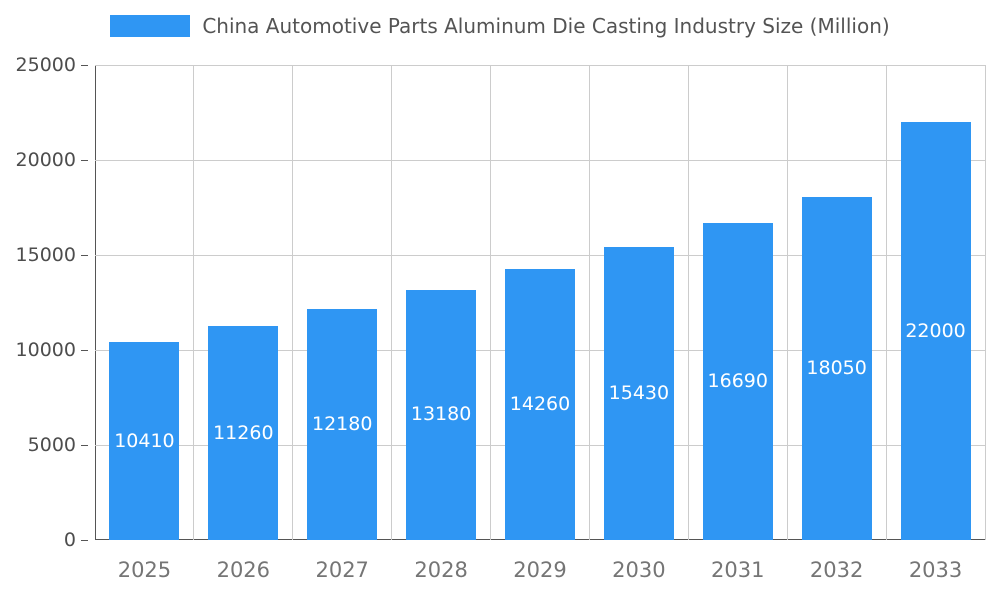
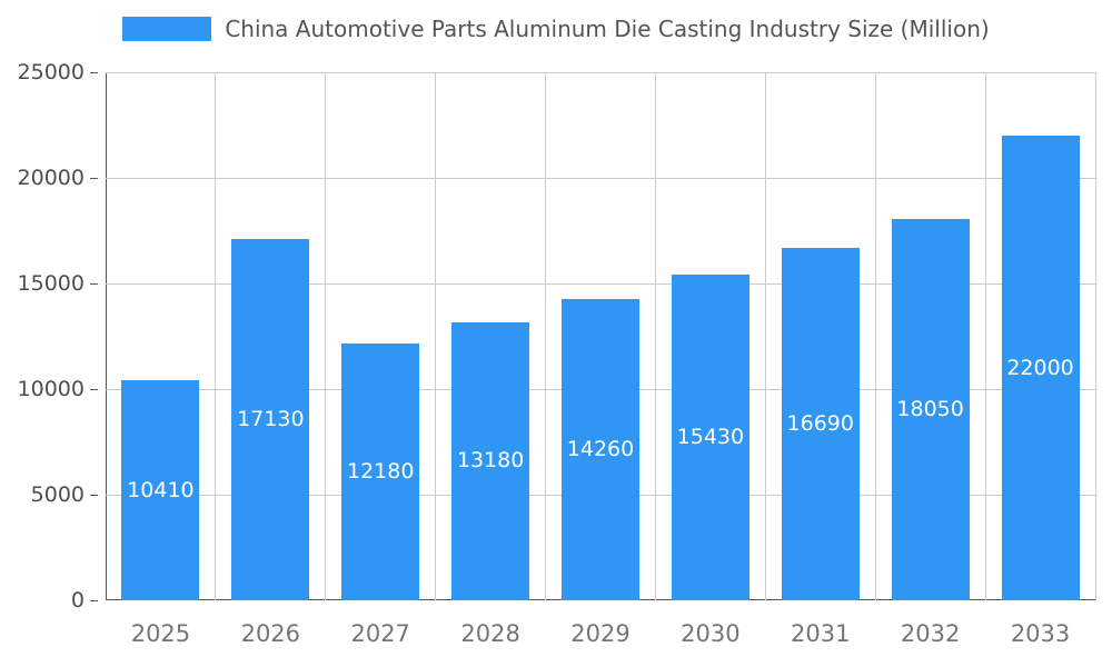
2026: 11260 -> 17130
